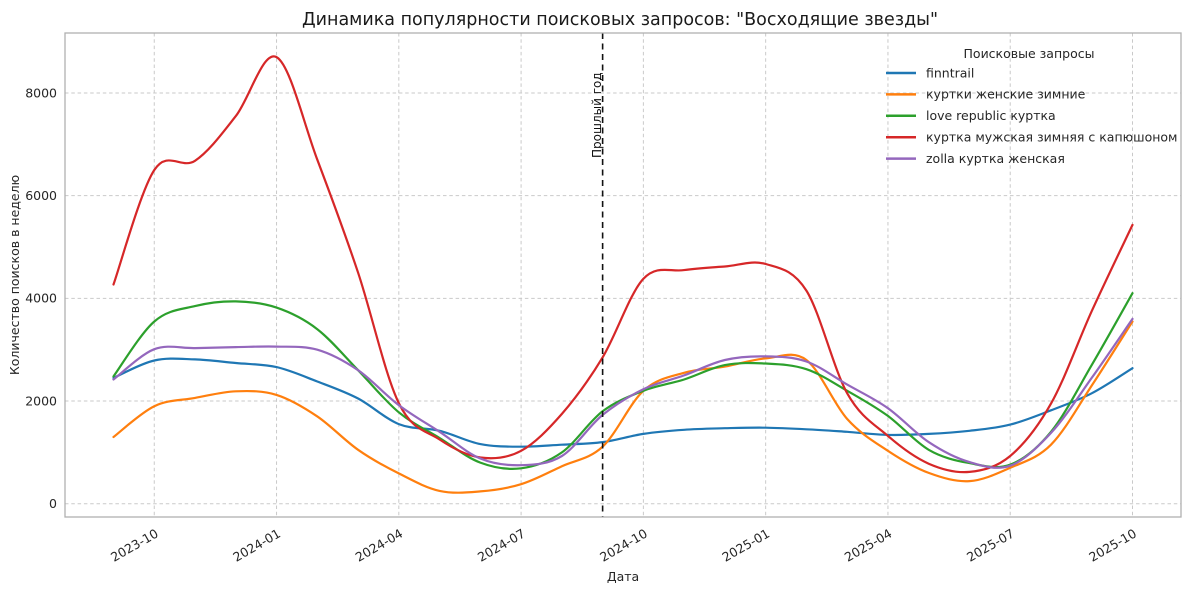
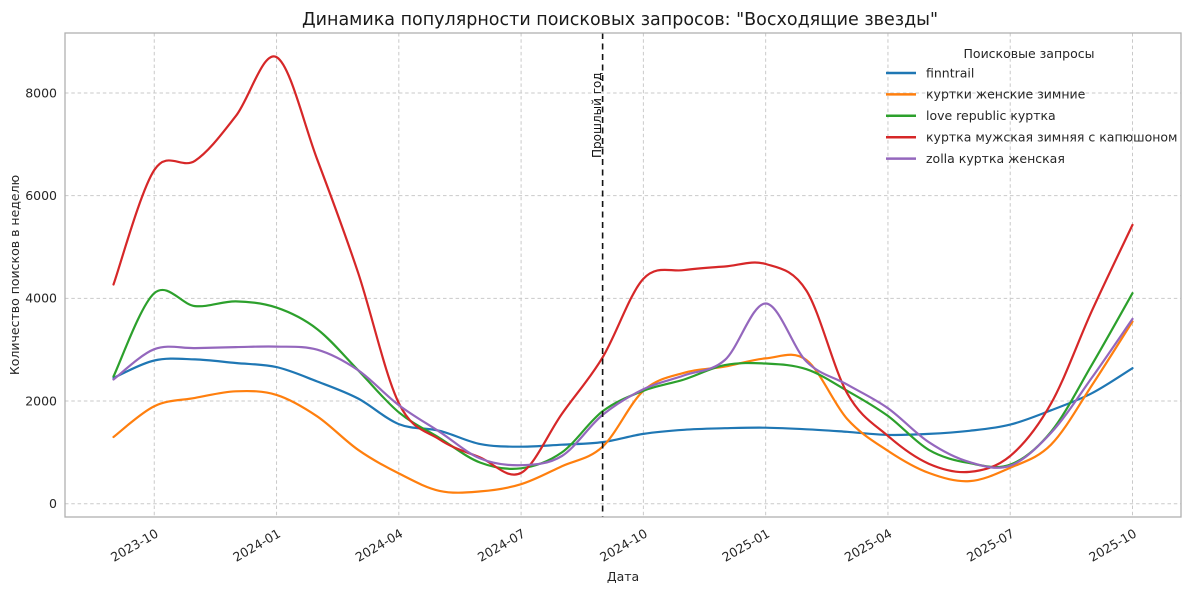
love republic куртка/2023-10: 3600 -> 4100
куртка мужская зимняя с капюшоном/2024-07: 1000 -> 600
zolla куртка женская/2025-01: 2900 -> 3900
